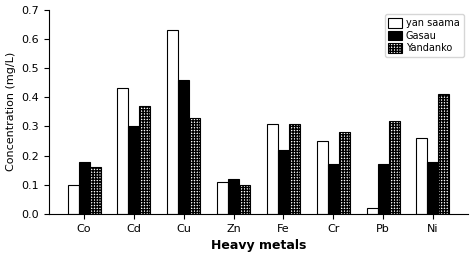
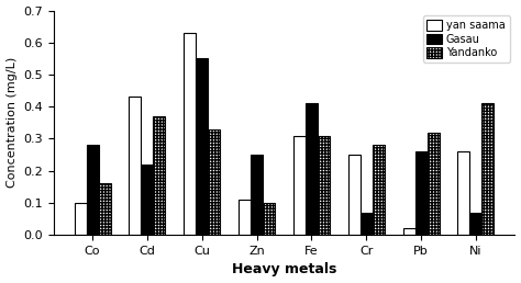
Gasau/Co: 0.18 -> 0.28
Gasau/Cd: 0.30 -> 0.22
Gasau/Cu: 0.46 -> 0.55
Gasau/Zn: 0.12 -> 0.25
Gasau/Fe: 0.22 -> 0.41
Gasau/Cr: 0.17 -> 0.07
Gasau/Pb: 0.17 -> 0.26
Gasau/Ni: 0.18 -> 0.07
